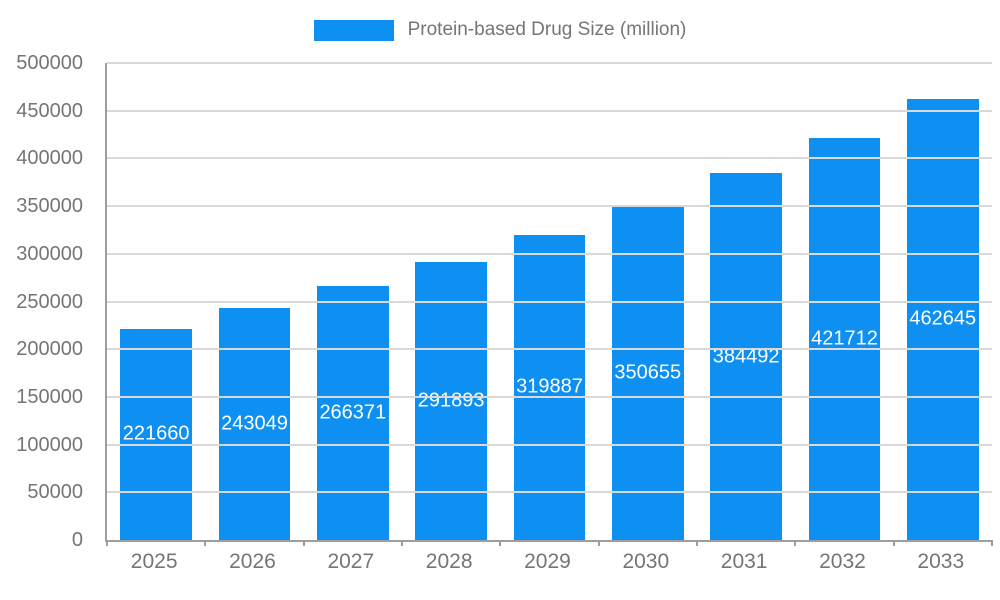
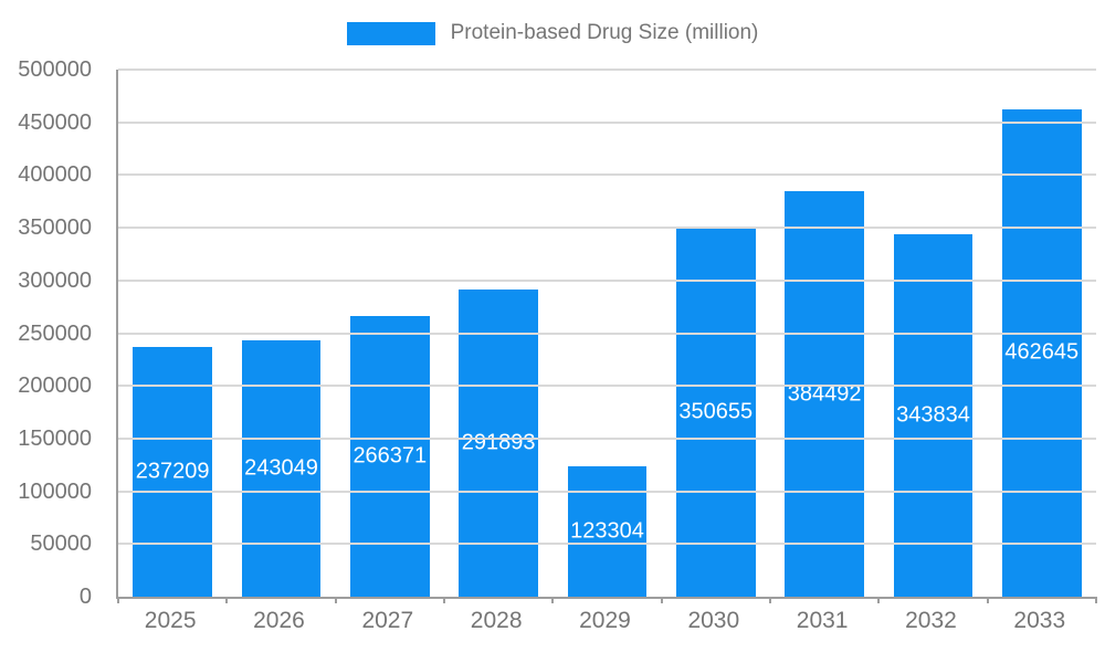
2025: 221660 -> 237209
2029: 319887 -> 123304
2032: 421712 -> 343834
